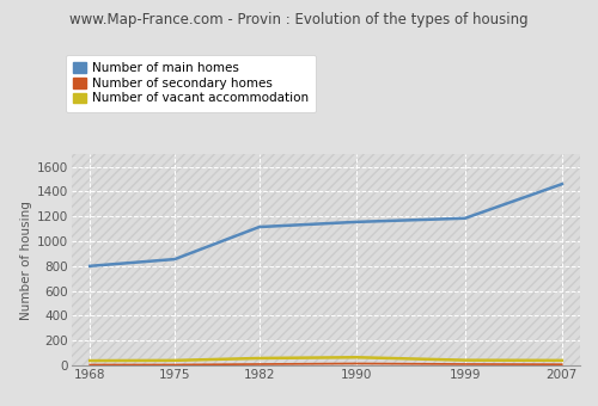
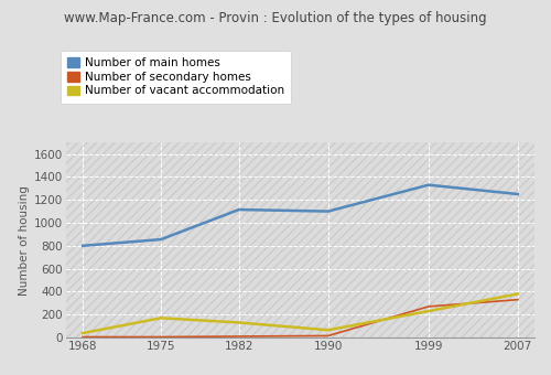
Number of vacant accommodation/1975: 40 -> 170
Number of vacant accommodation/1982: 60 -> 130
Number of main homes/1990: 1160 -> 1100
Number of main homes/1999: 1180 -> 1330
Number of secondary homes/1999: 10 -> 270
Number of vacant accommodation/1999: 40 -> 230
Number of main homes/2007: 1460 -> 1250
Number of secondary homes/2007: 10 -> 330
Number of vacant accommodation/2007: 40 -> 380
